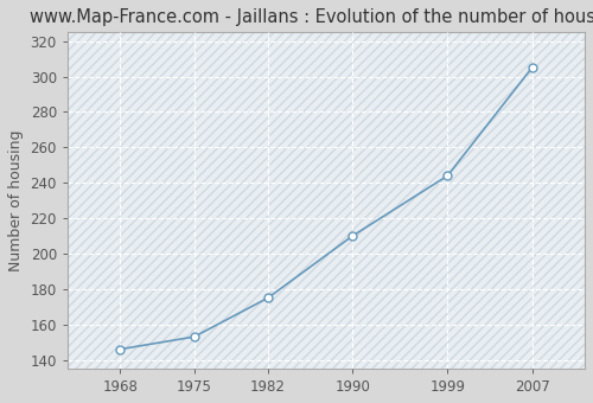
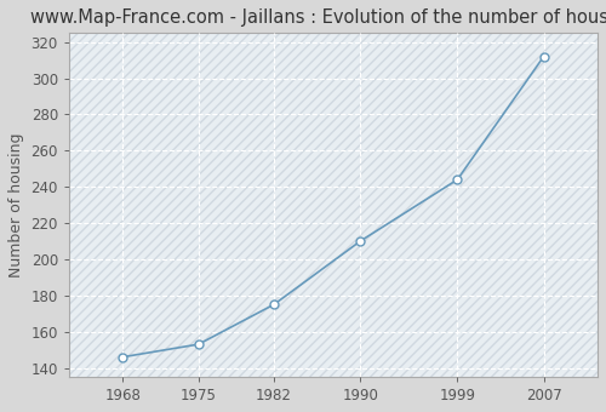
2007: 305 -> 312
